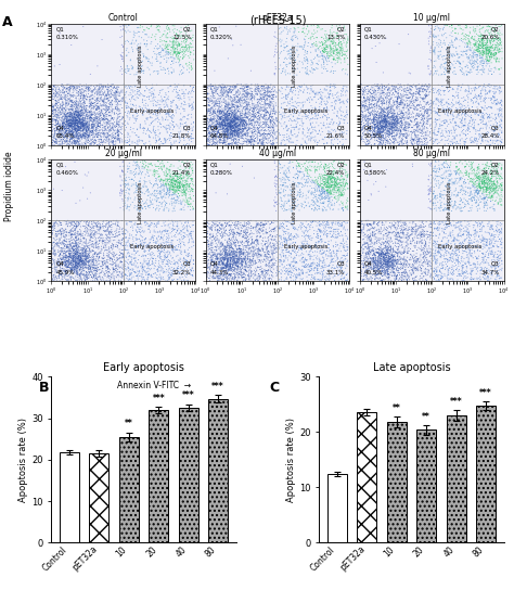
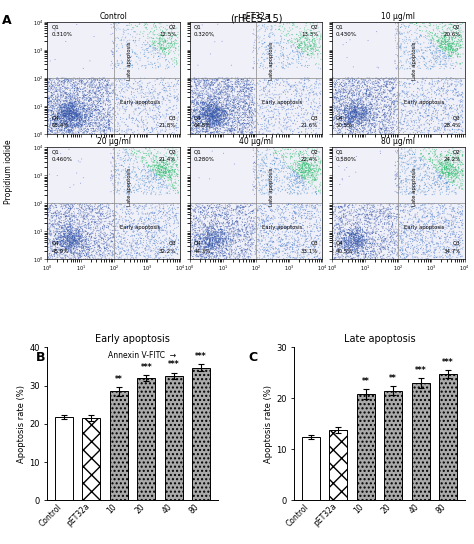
Early apoptosis/10: 25.5 -> 28.5
Late apoptosis/pET32a: 23.6 -> 13.8
Late apoptosis/10: 21.8 -> 20.8
Late apoptosis/20: 20.4 -> 21.5
